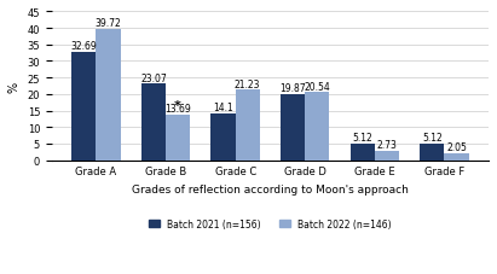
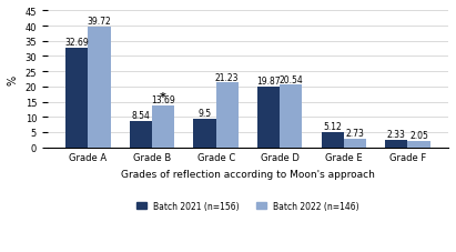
Batch 2021 (n=156)/Grade B: 23.07 -> 8.54
Batch 2021 (n=156)/Grade C: 14.1 -> 9.5
Batch 2021 (n=156)/Grade F: 5.12 -> 2.33
